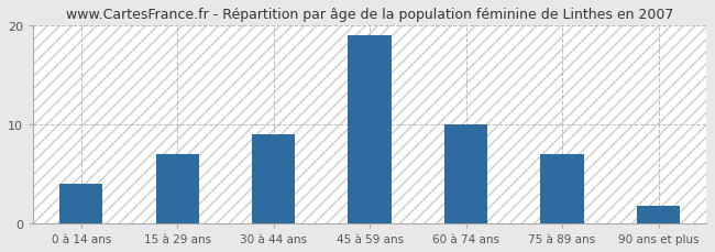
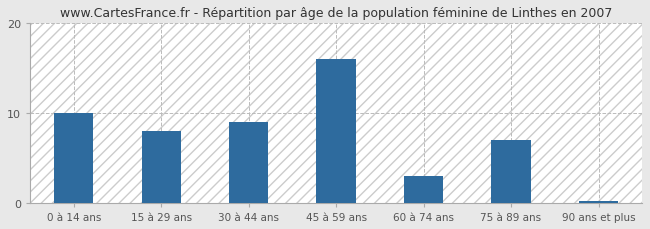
0 à 14 ans: 4.0 -> 10.0
15 à 29 ans: 7.0 -> 8.0
45 à 59 ans: 19.0 -> 16.0
60 à 74 ans: 10.0 -> 3.0
90 ans et plus: 1.8 -> 0.2
